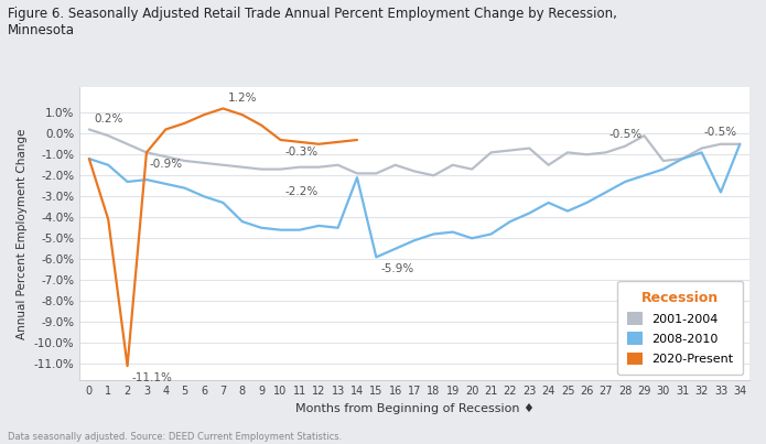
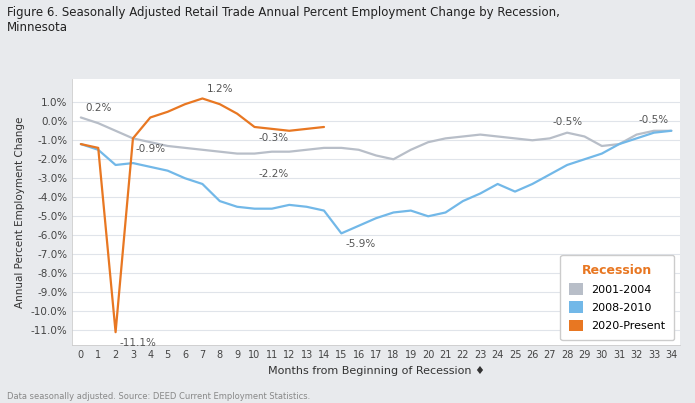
2020-Present/1: -4.1% -> -1.4%
2001-2004/14: -1.9% -> -1.4%
2008-2010/14: -2.1% -> -4.7%
2001-2004/15: -1.9% -> -1.4%
2001-2004/20: -1.7% -> -1.1%
2001-2004/24: -1.5% -> -0.8%
2001-2004/29: -0.1% -> -0.8%
2008-2010/33: -2.8% -> -0.6%
